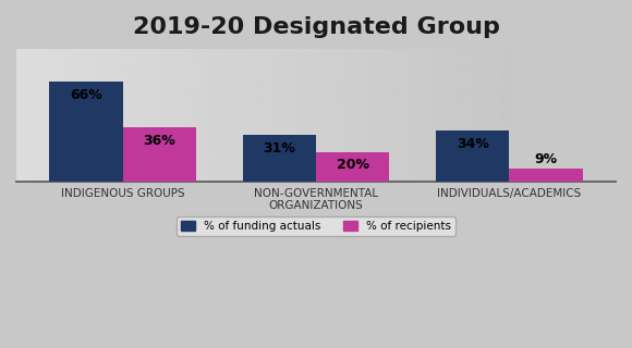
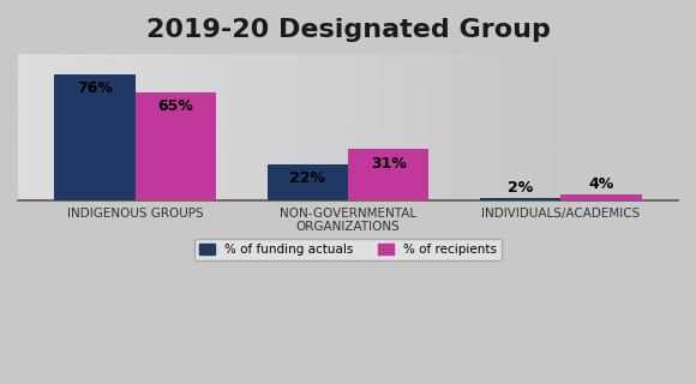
% of funding actuals/INDIGENOUS GROUPS: 66% -> 76%
% of recipients/INDIGENOUS GROUPS: 36% -> 65%
% of funding actuals/NON-GOVERNMENTAL ORGANIZATIONS: 31% -> 22%
% of recipients/NON-GOVERNMENTAL ORGANIZATIONS: 20% -> 31%
% of funding actuals/INDIVIDUALS/ACADEMICS: 34% -> 2%
% of recipients/INDIVIDUALS/ACADEMICS: 9% -> 4%
